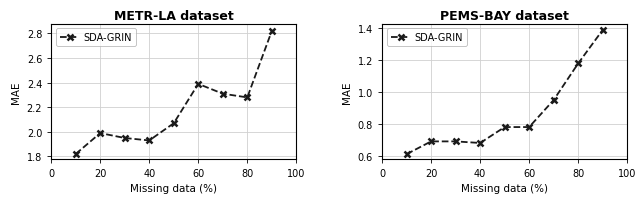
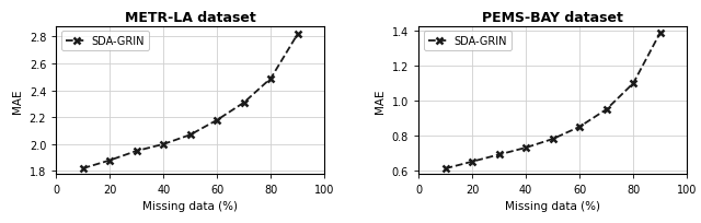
METR-LA dataset/20: 1.99 -> 1.88
METR-LA dataset/40: 1.93 -> 2.00
METR-LA dataset/60: 2.39 -> 2.18
METR-LA dataset/80: 2.28 -> 2.49
PEMS-BAY dataset/20: 0.69 -> 0.65
PEMS-BAY dataset/40: 0.68 -> 0.73
PEMS-BAY dataset/60: 0.78 -> 0.85
PEMS-BAY dataset/80: 1.18 -> 1.10
